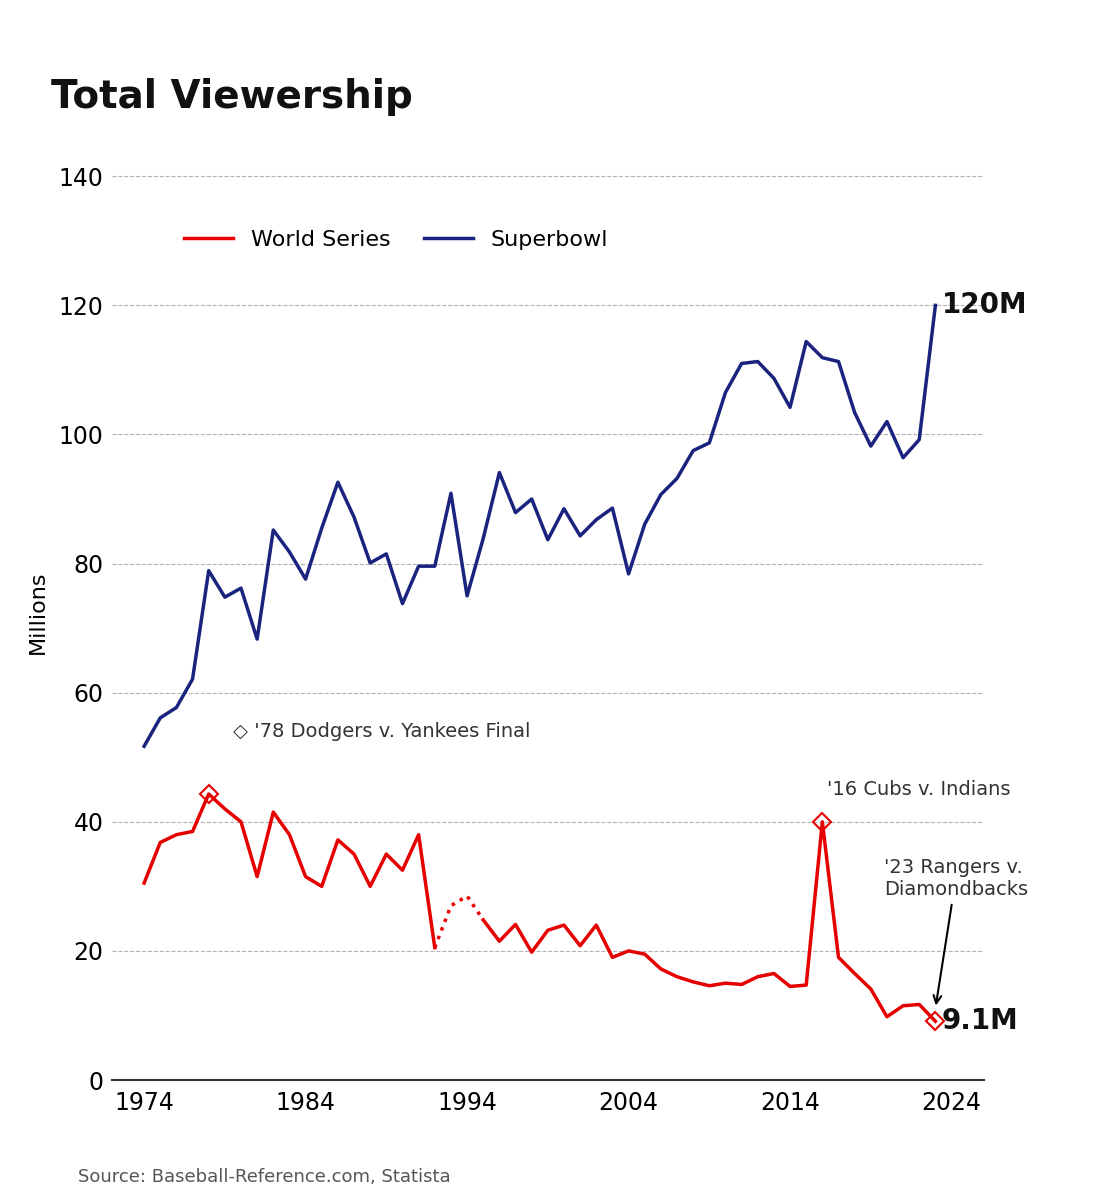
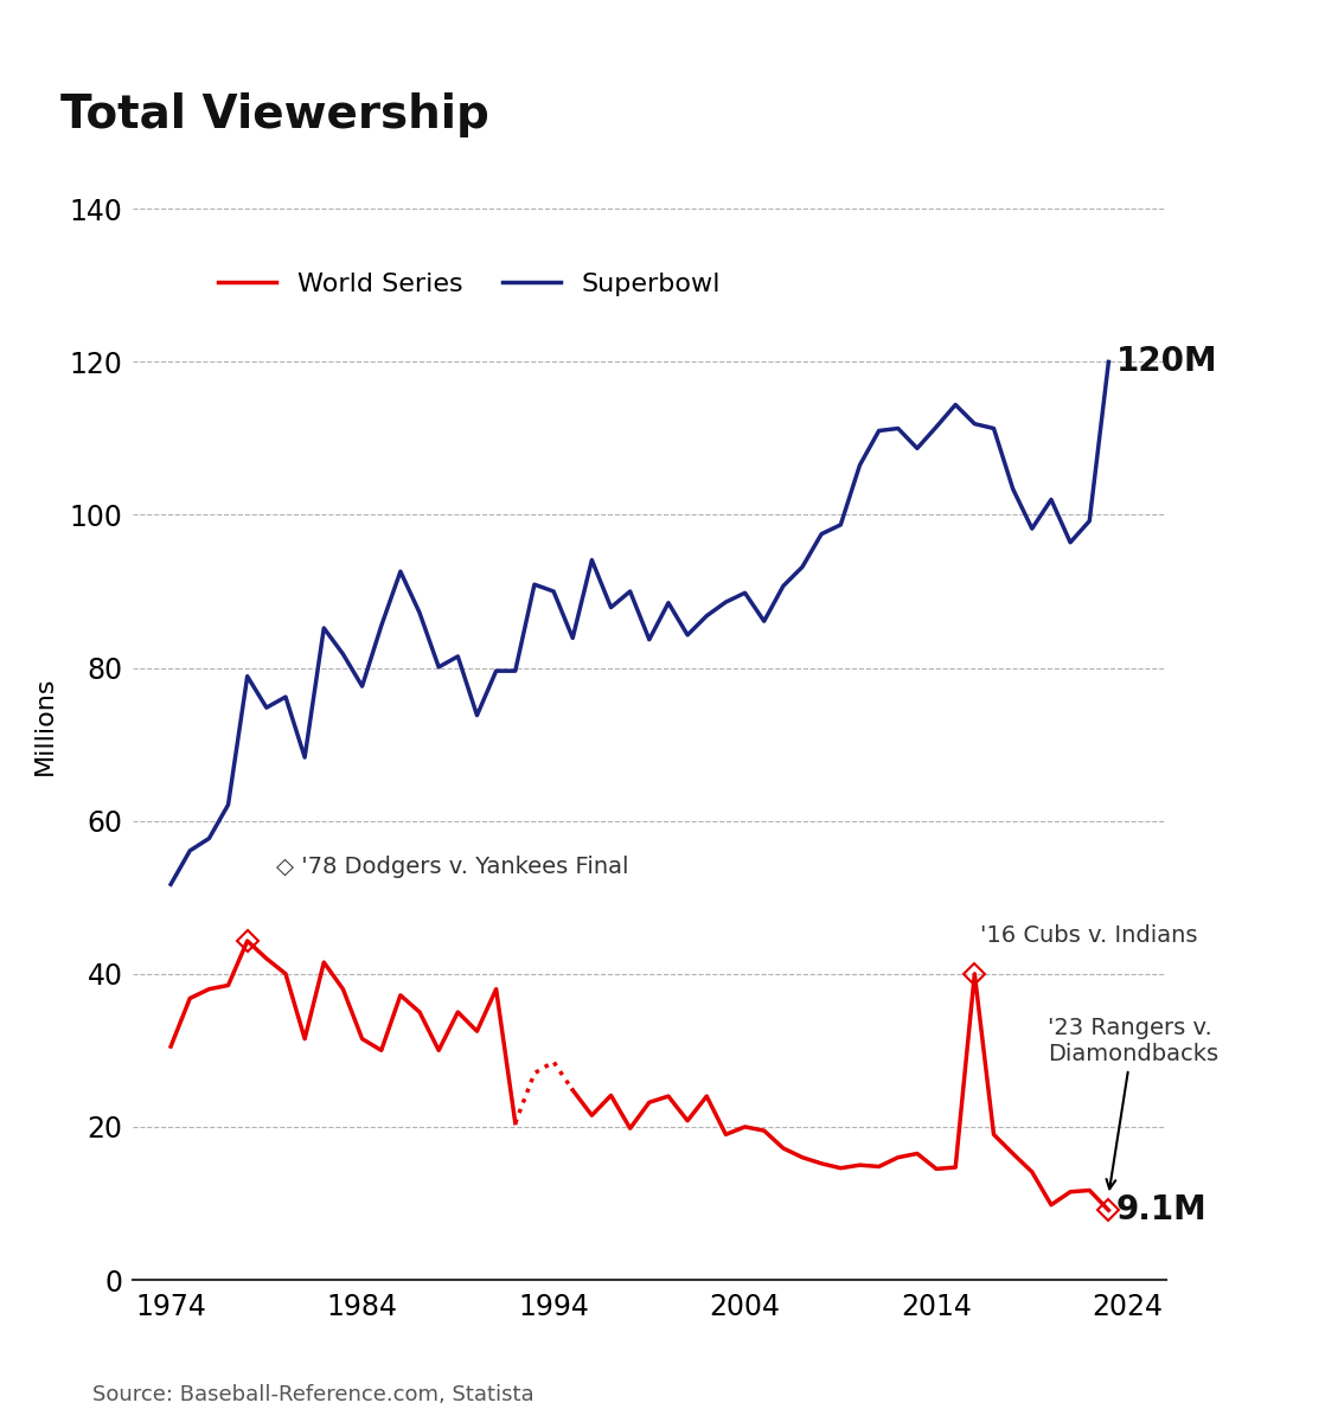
Superbowl/1994: 75.0 -> 90.0
Superbowl/2004: 78.4 -> 89.8
Superbowl/2014: 104.2 -> 111.5
